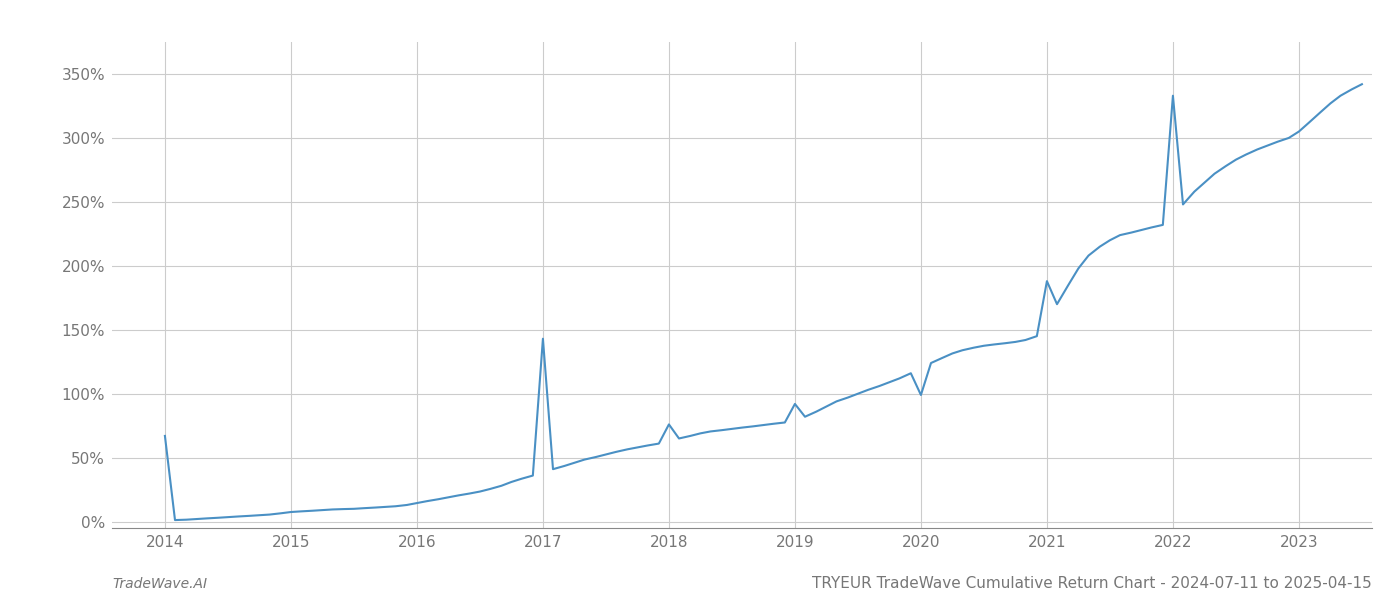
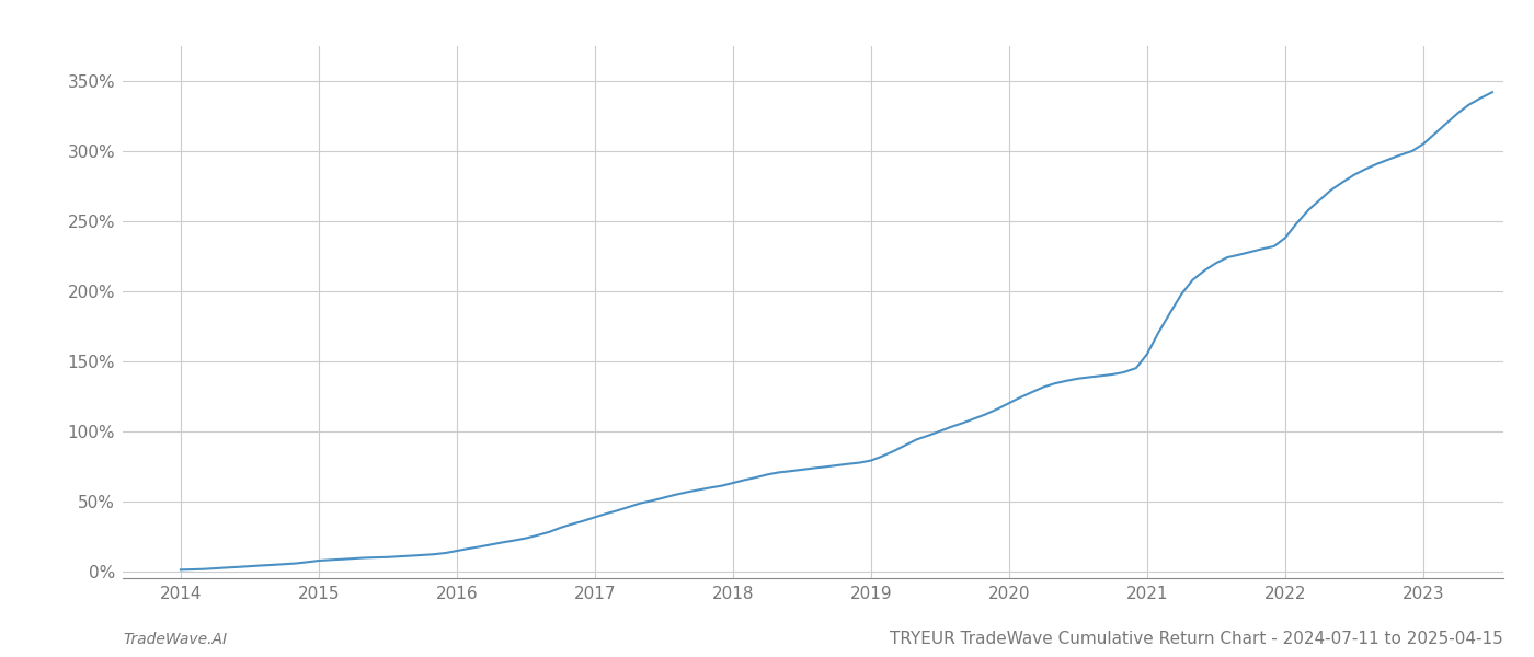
2014: 67% -> 1%
2017: 143% -> 38%
2018: 76% -> 63%
2019: 92% -> 79%
2020: 99% -> 120%
2021: 188% -> 155%
2022: 333% -> 238%
